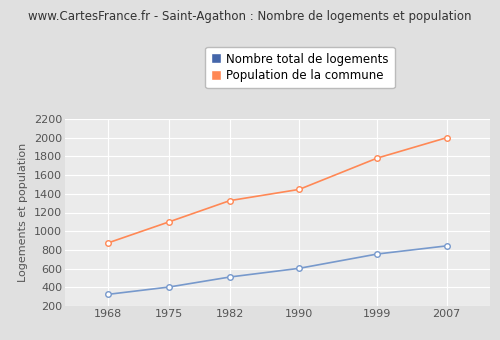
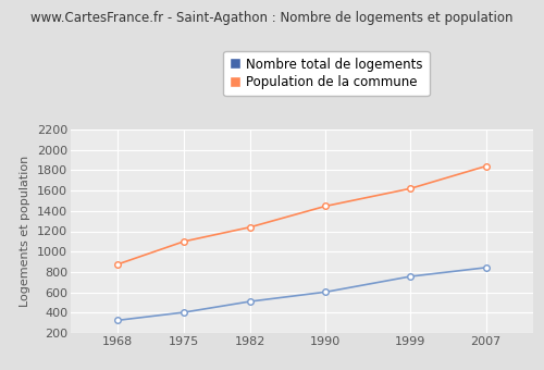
Population de la commune/1982: 1330 -> 1240
Population de la commune/1999: 1780 -> 1620
Population de la commune/2007: 2000 -> 1840
